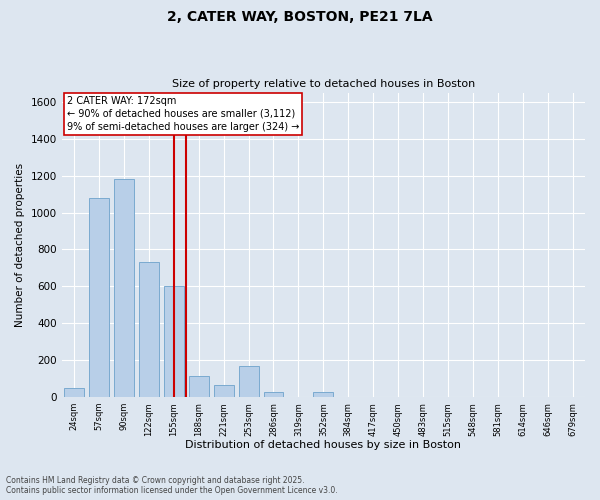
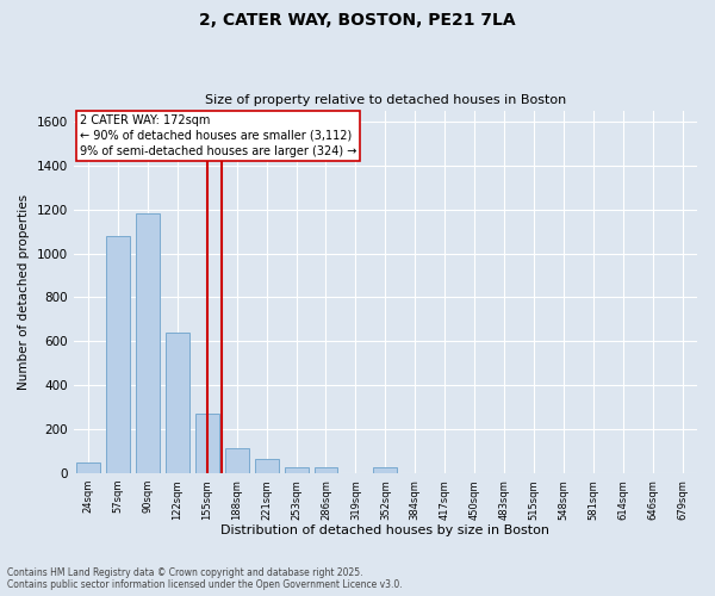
122sqm: 730 -> 640
155sqm: 600 -> 270
253sqm: 170 -> 30
